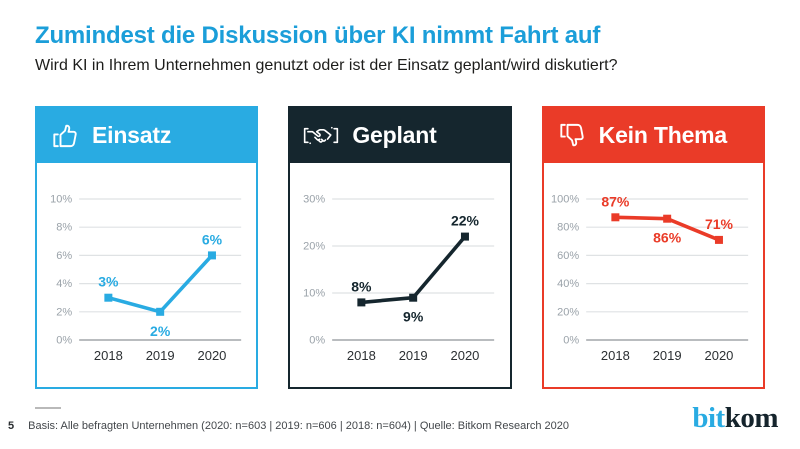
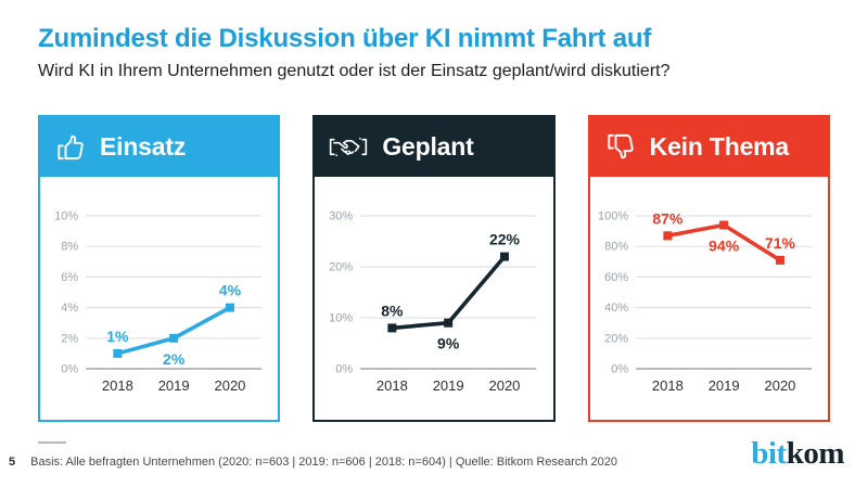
Einsatz/2018: 3% -> 1%
Einsatz/2020: 6% -> 4%
Kein Thema/2019: 86% -> 94%
